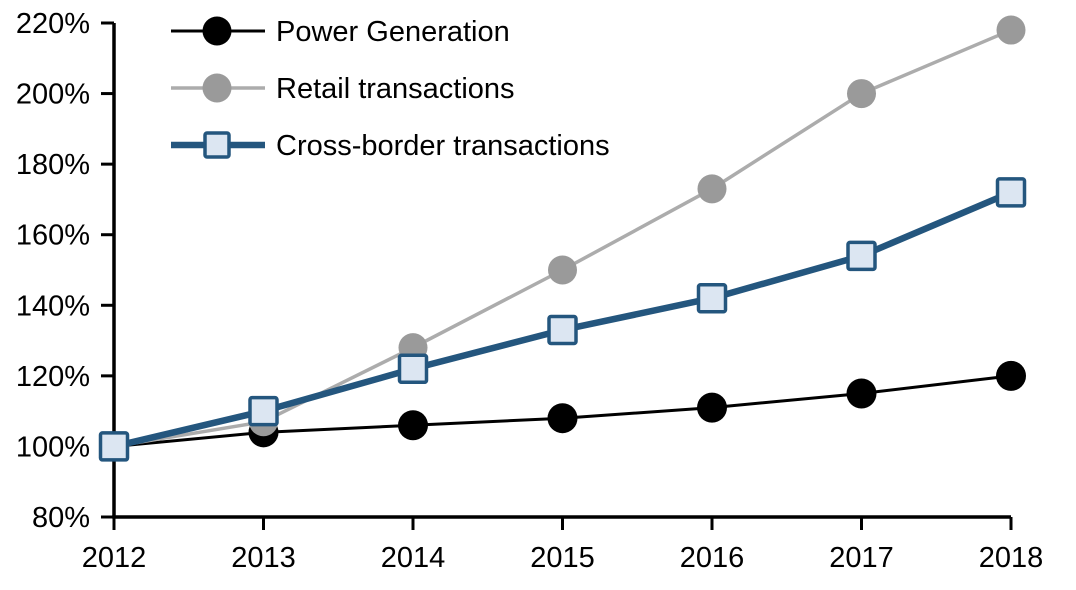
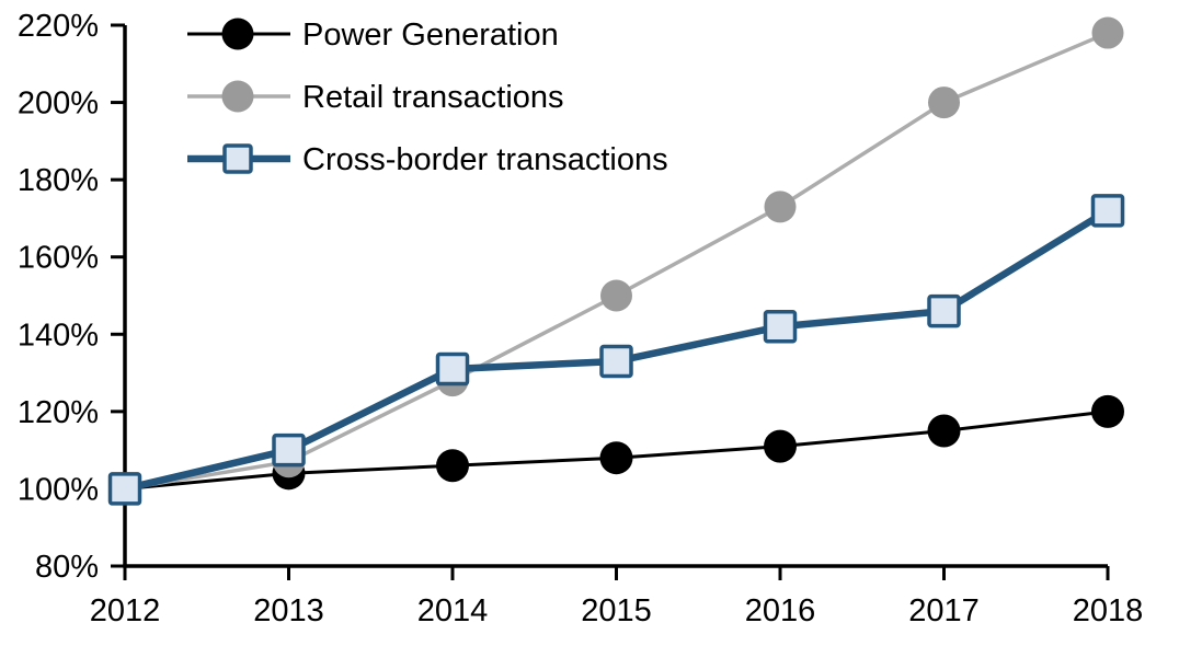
Cross-border transactions/2014: 122% -> 131%
Cross-border transactions/2017: 154% -> 146%
